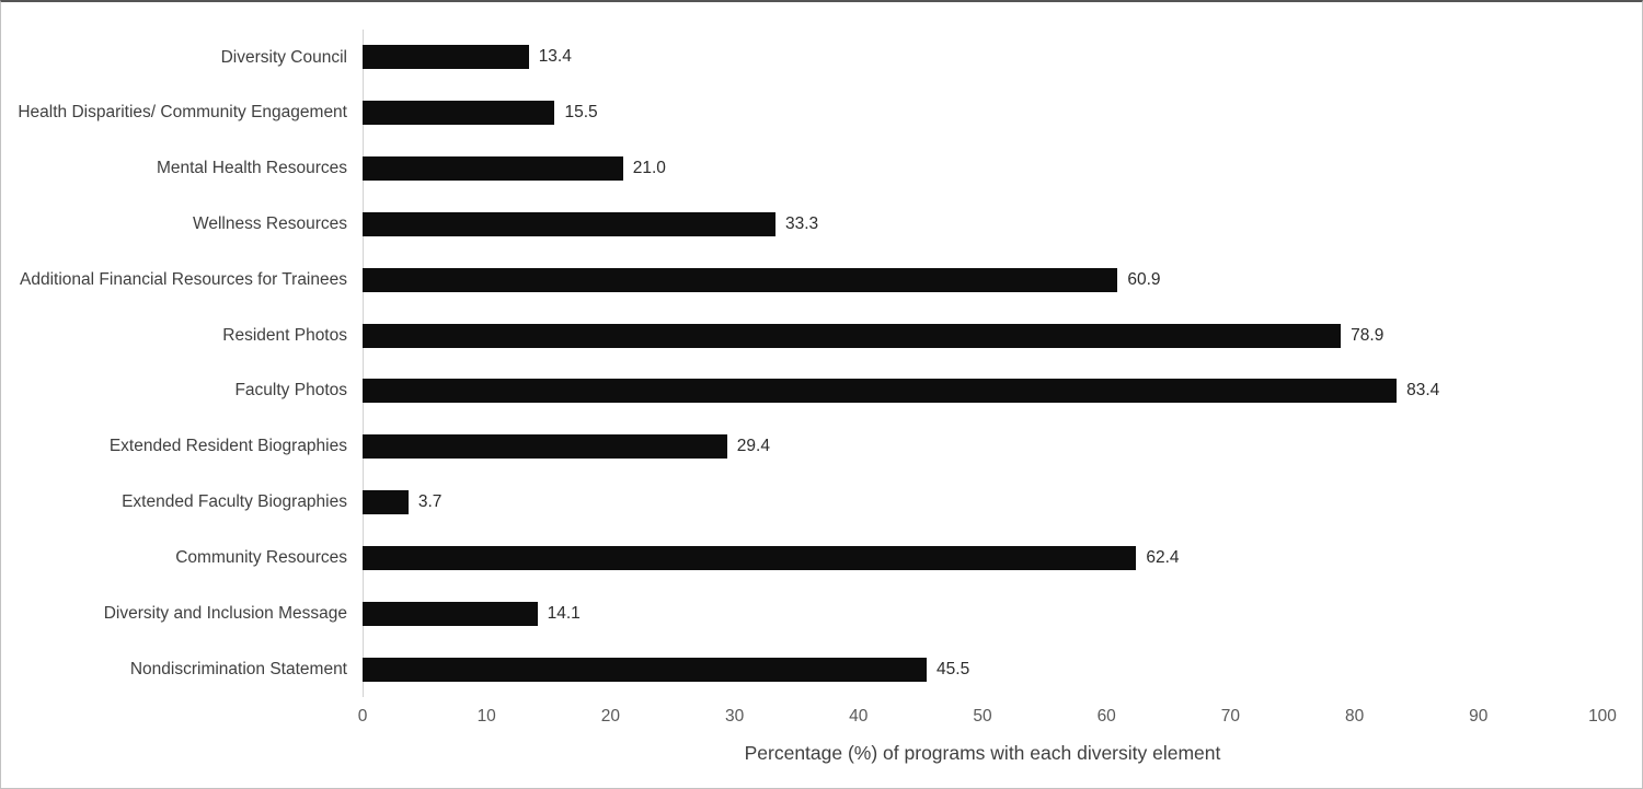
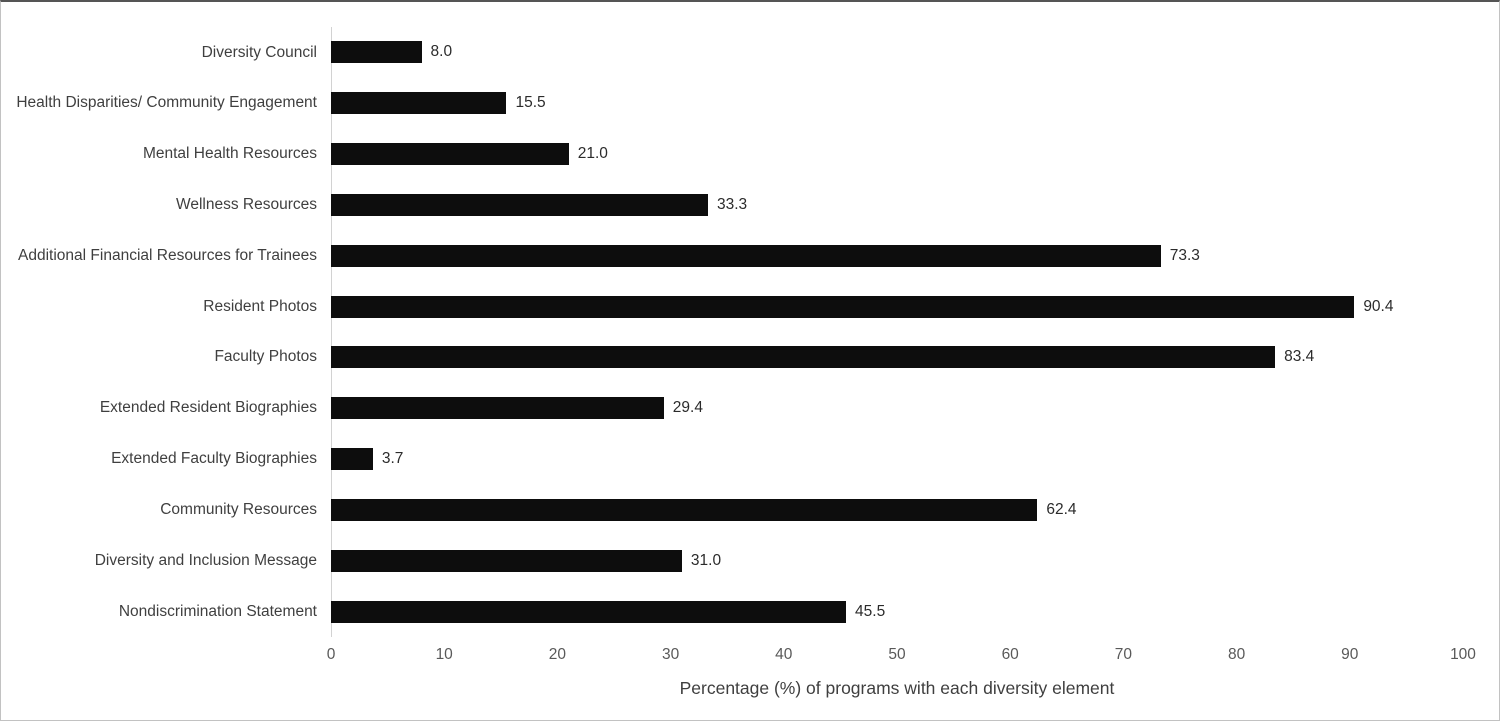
Diversity Council: 13.4 -> 8.0
Additional Financial Resources for Trainees: 60.9 -> 73.3
Resident Photos: 78.9 -> 90.4
Diversity and Inclusion Message: 14.1 -> 31.0
